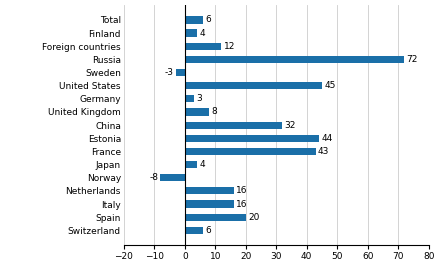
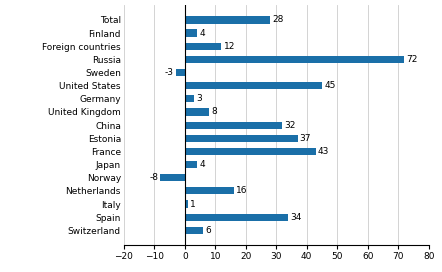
Total: 6 -> 28
Estonia: 44 -> 37
Italy: 16 -> 1
Spain: 20 -> 34
